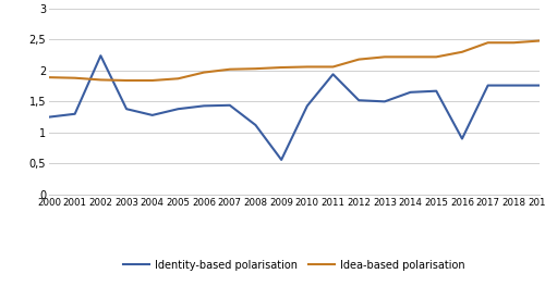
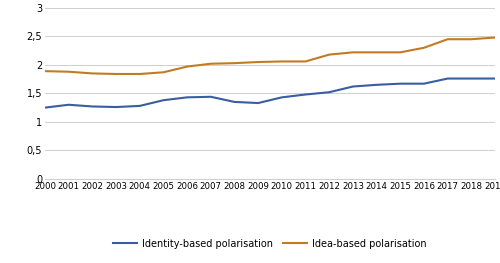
Identity-based polarisation/2002: 2,24 -> 1,27
Identity-based polarisation/2003: 1,38 -> 1,26
Identity-based polarisation/2008: 1,12 -> 1,35
Identity-based polarisation/2009: 0,56 -> 1,33
Identity-based polarisation/2011: 1,94 -> 1,48
Identity-based polarisation/2013: 1,50 -> 1,62
Identity-based polarisation/2016: 0,90 -> 1,67
